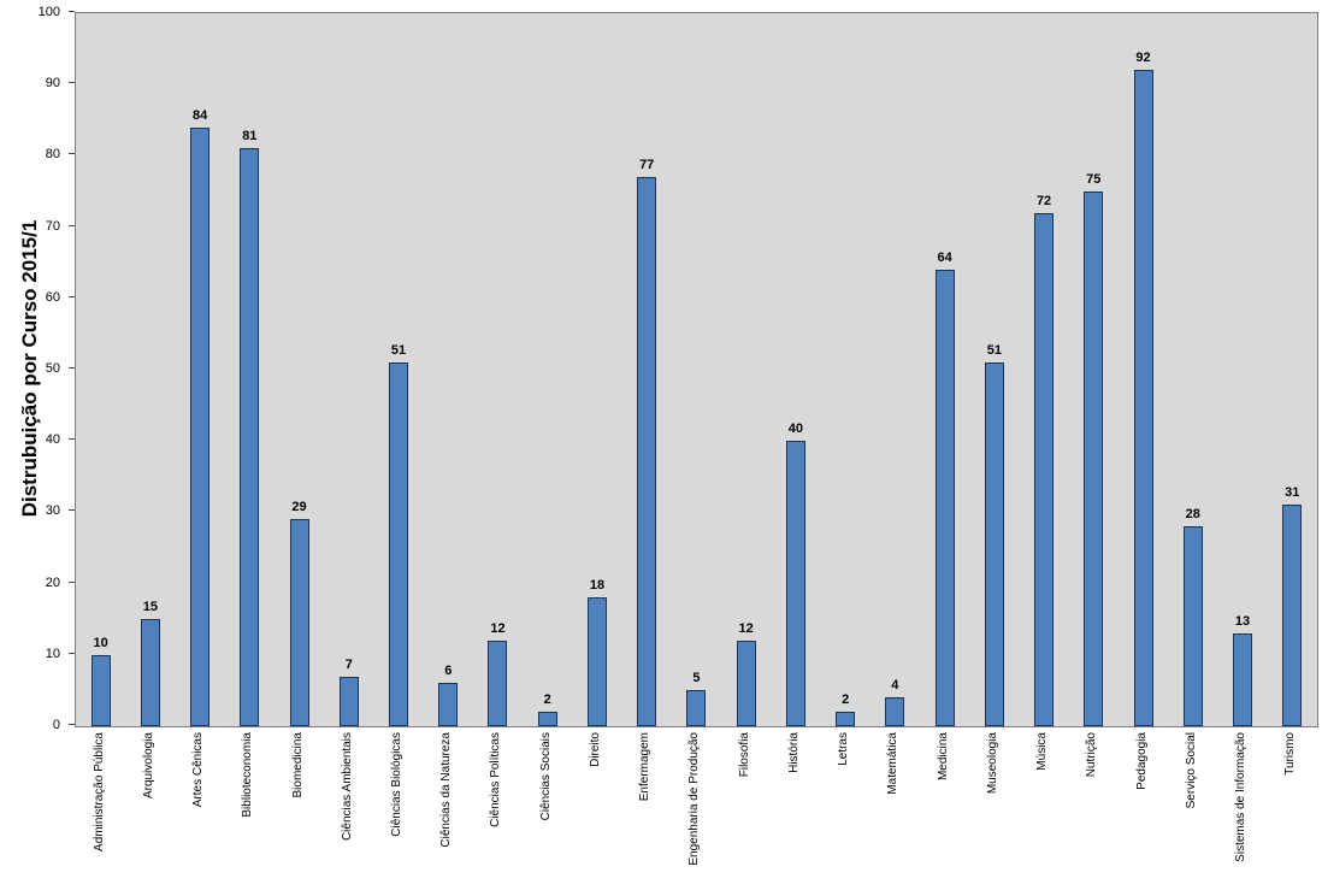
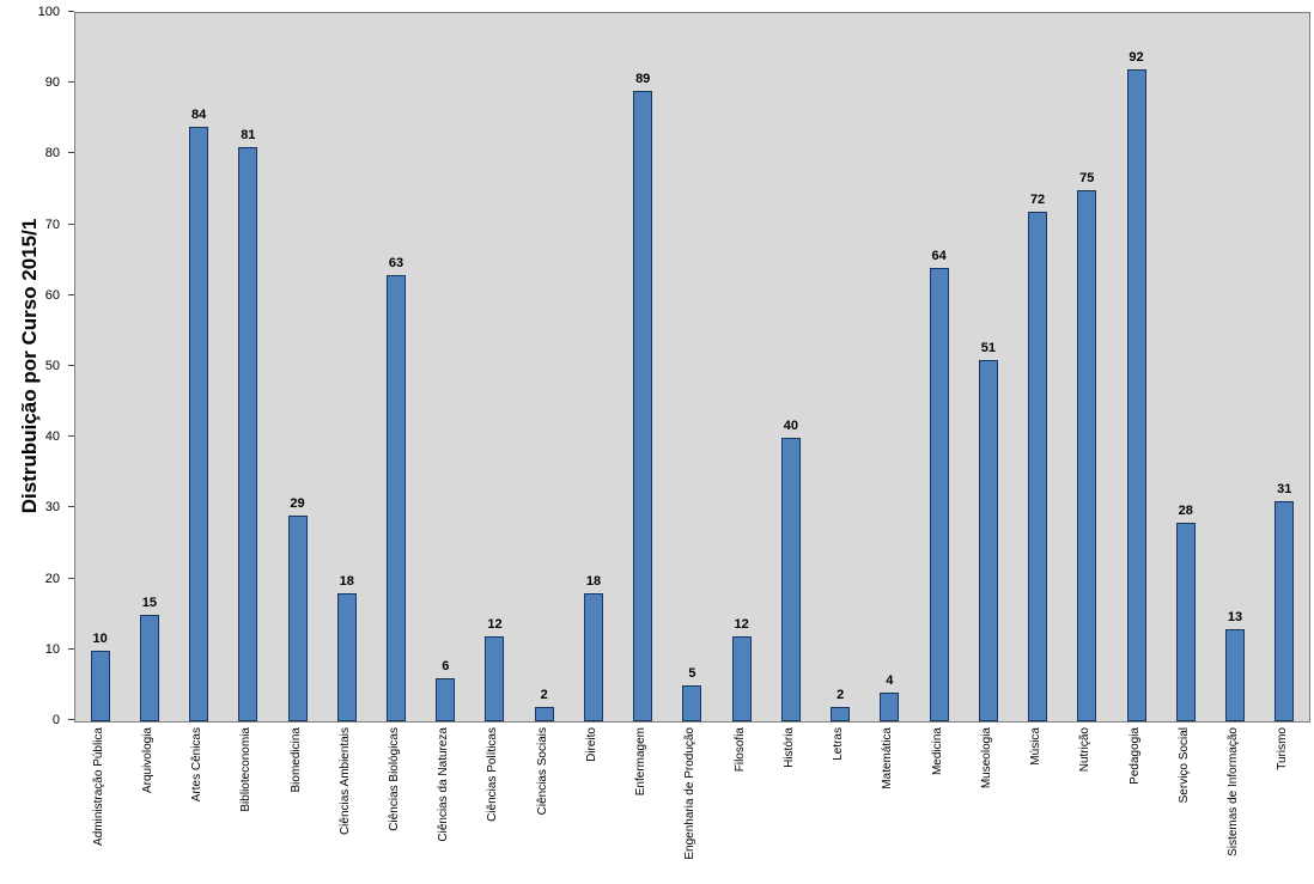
Ciências Ambientais: 7 -> 18
Ciências Biológicas: 51 -> 63
Enfermagem: 77 -> 89
